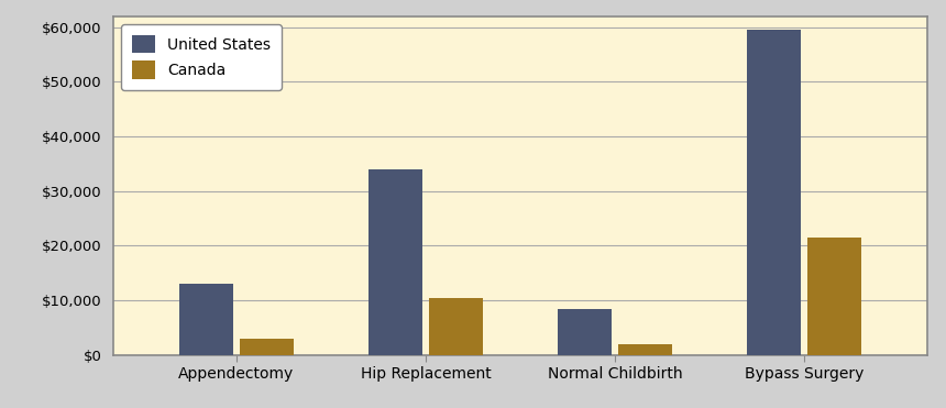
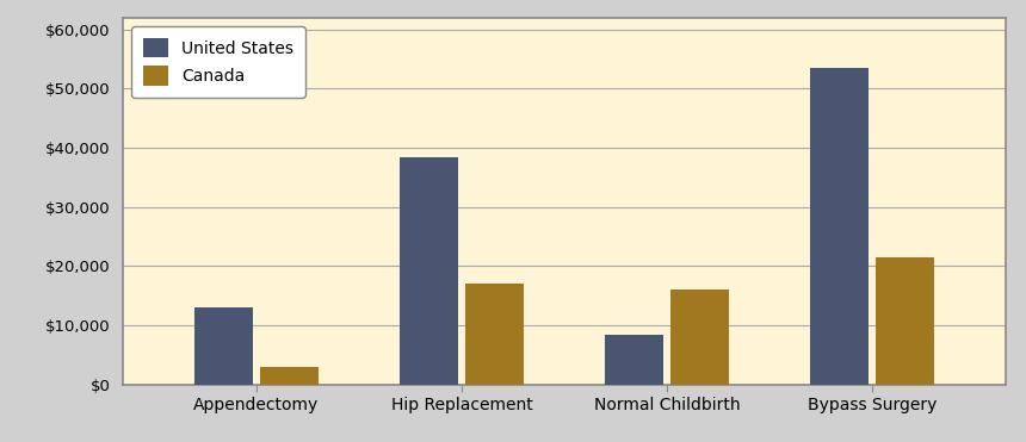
United States/Hip Replacement: $34,000 -> $38,500
Canada/Hip Replacement: $10,500 -> $17,000
Canada/Normal Childbirth: $2,000 -> $16,000
United States/Bypass Surgery: $59,500 -> $53,500
